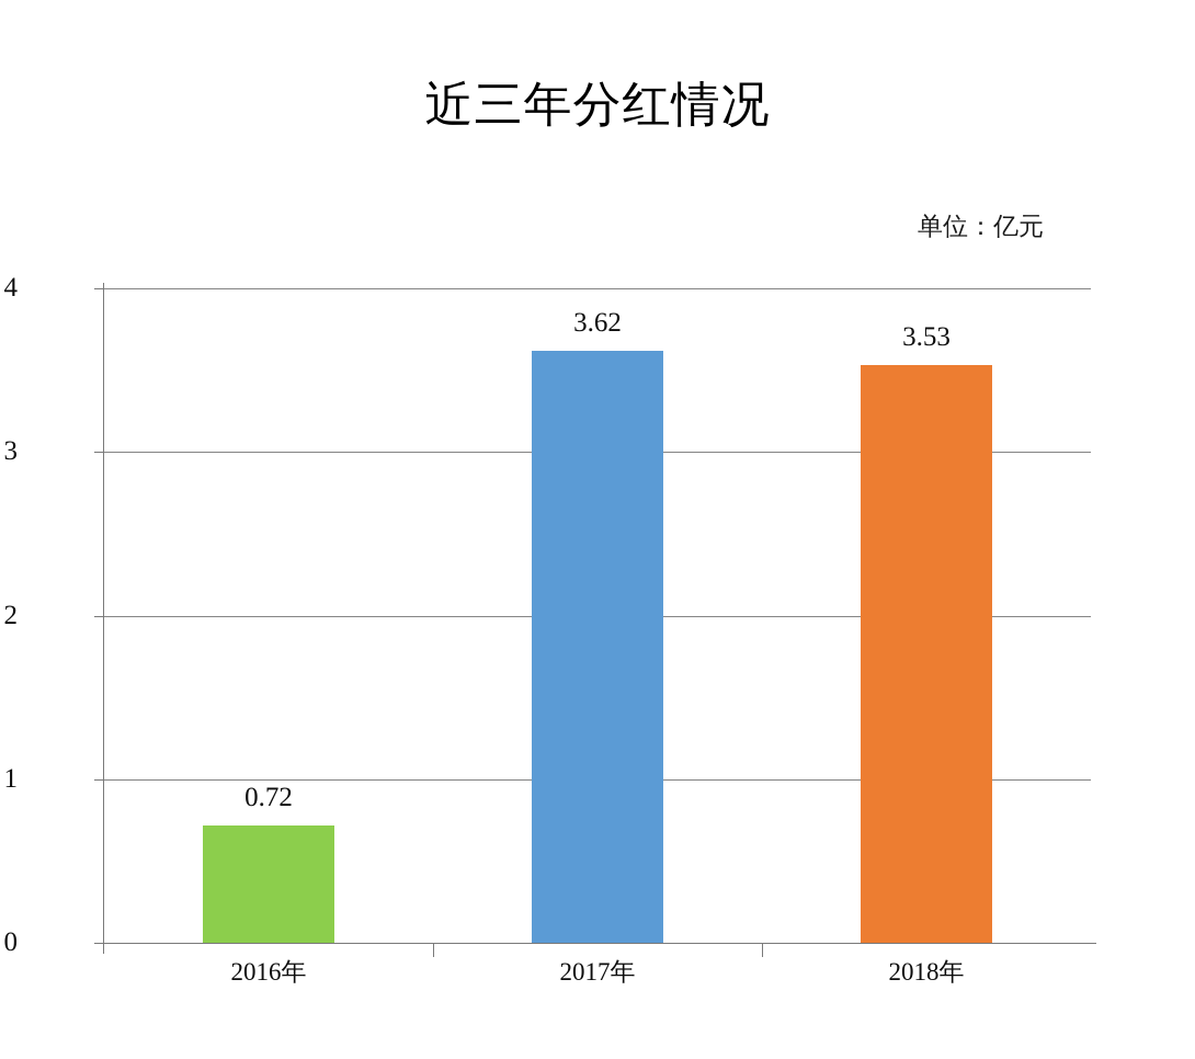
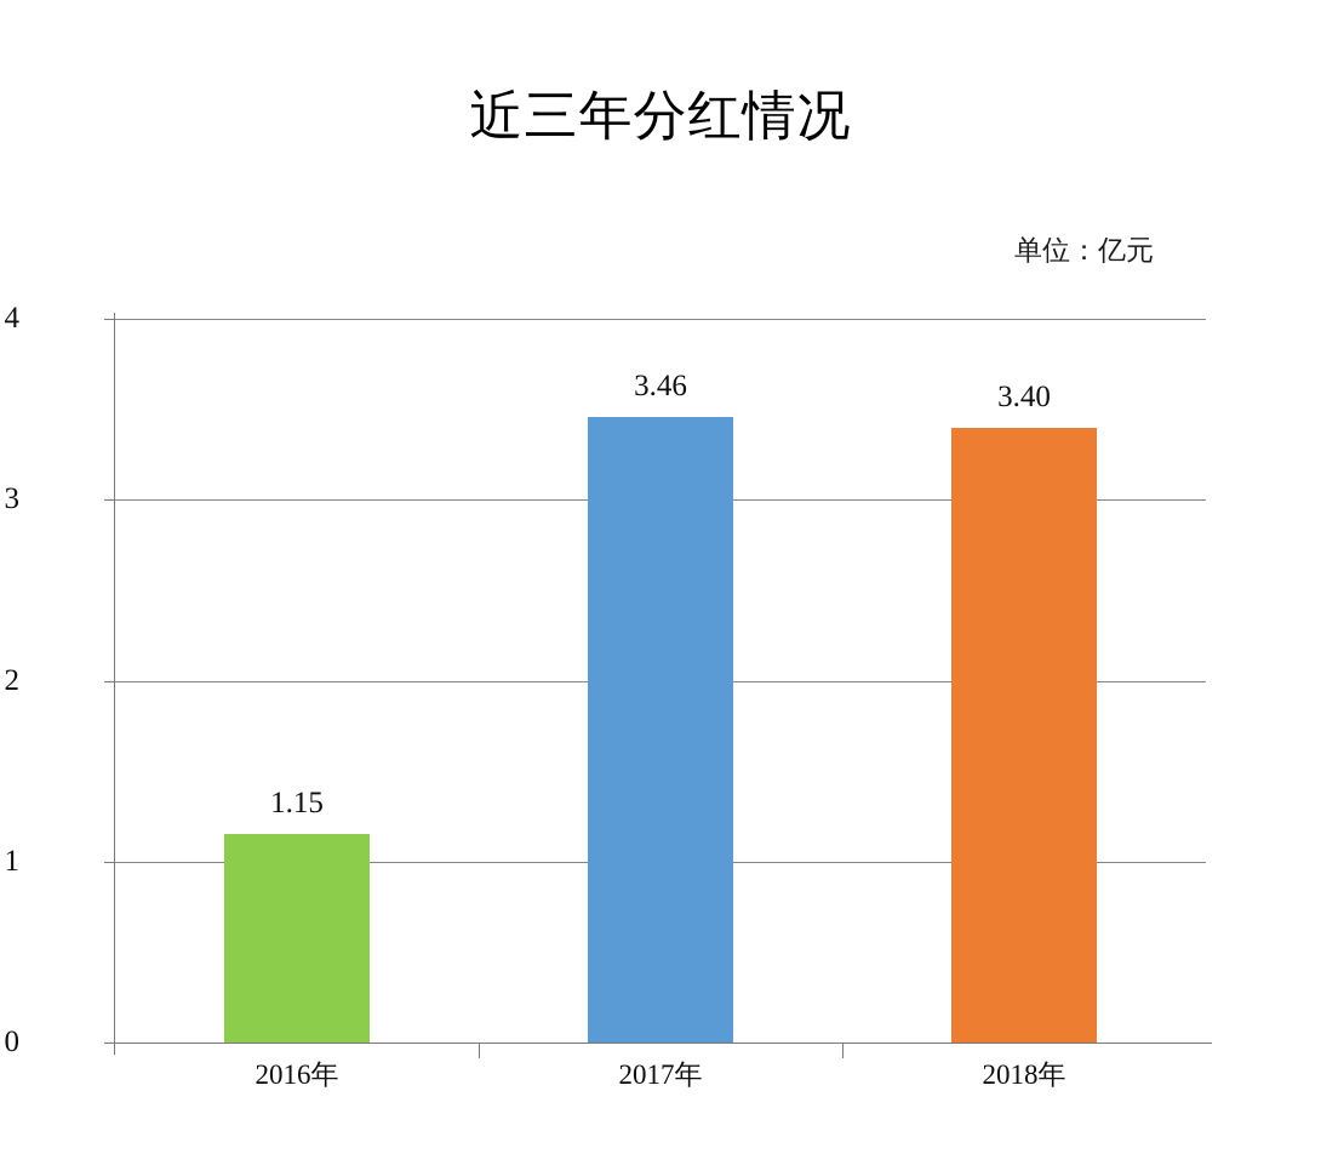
2016年: 0.72 -> 1.15
2017年: 3.62 -> 3.46
2018年: 3.53 -> 3.40
